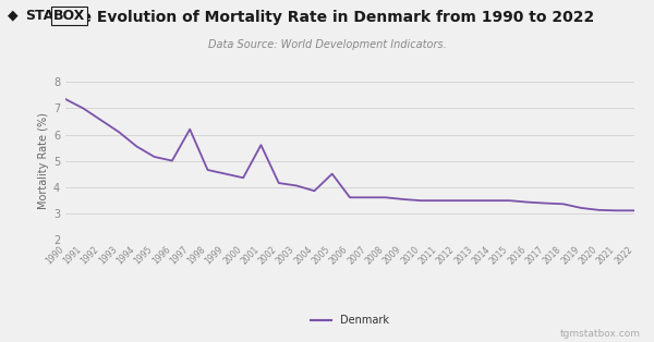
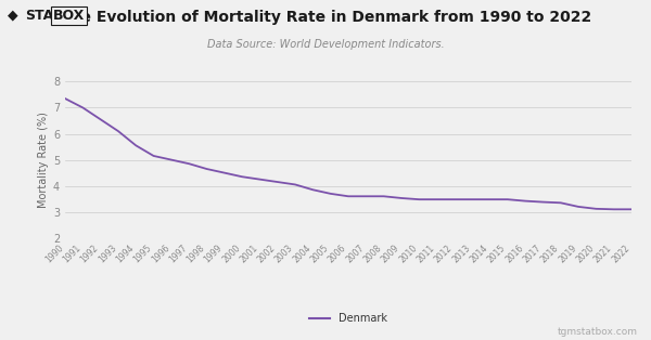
1997: 6.20 -> 4.85
2001: 5.60 -> 4.25
2005: 4.50 -> 3.70
